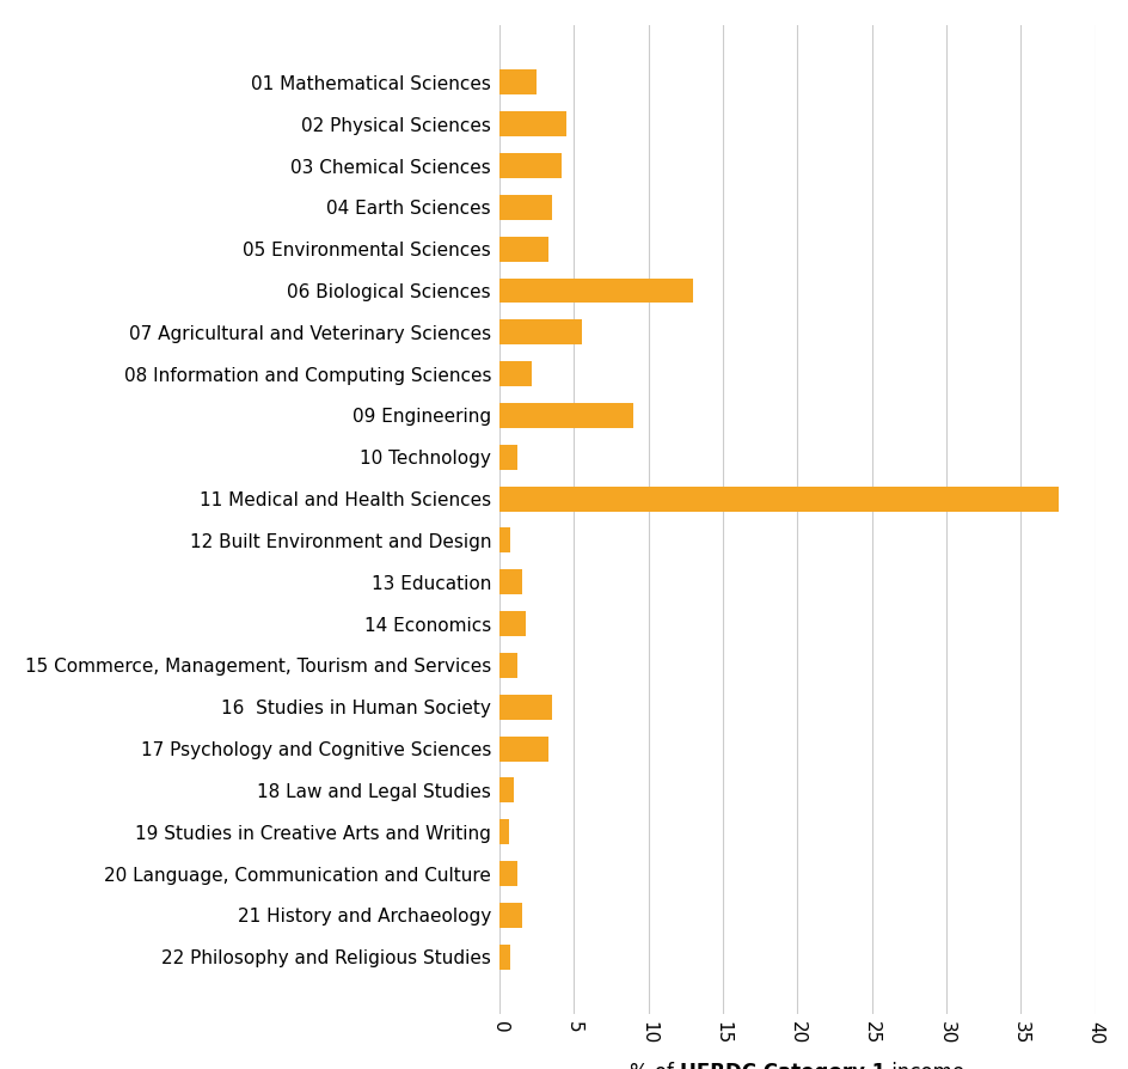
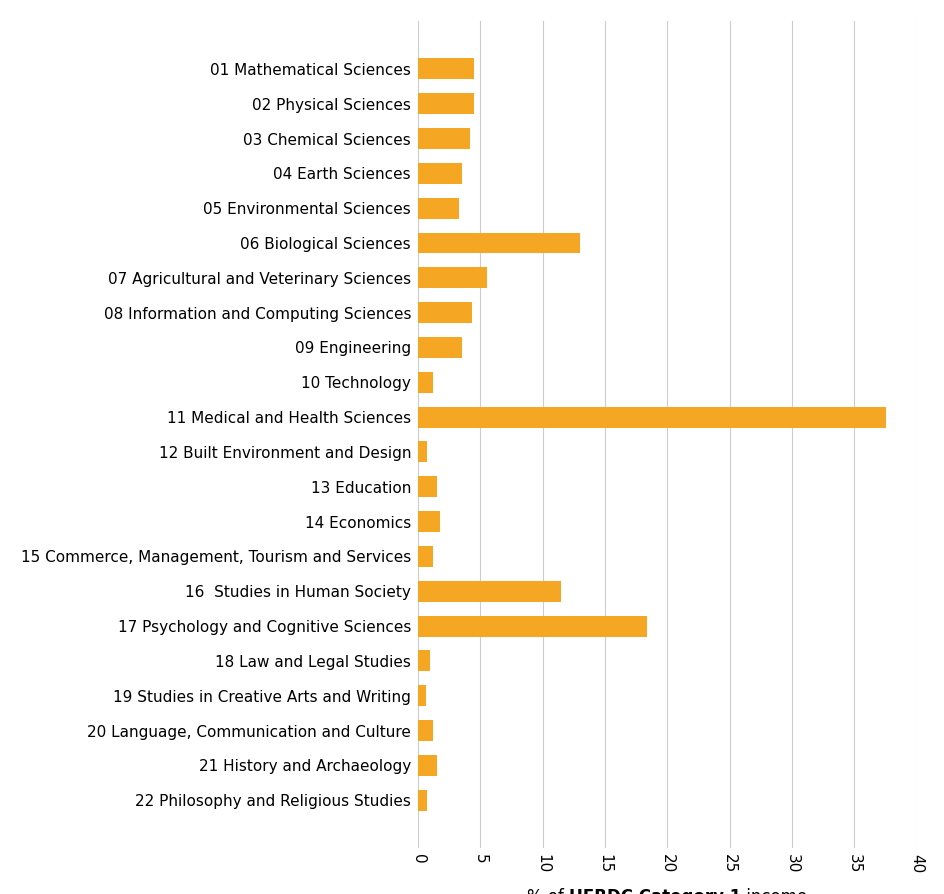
01 Mathematical Sciences: 2.5 -> 4.5
08 Information and Computing Sciences: 2.2 -> 4.3
09 Engineering: 9.0 -> 3.5
16 Studies in Human Society: 3.5 -> 11.5
17 Psychology and Cognitive Sciences: 3.3 -> 18.4
